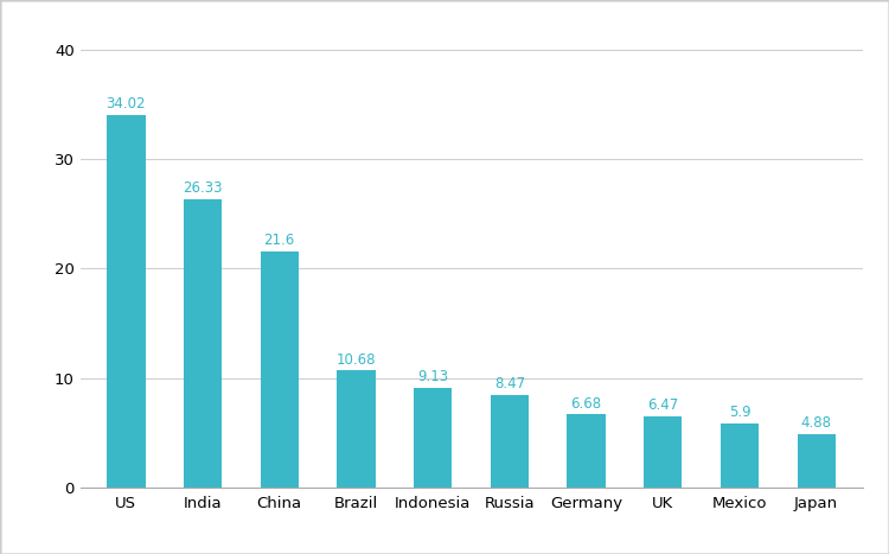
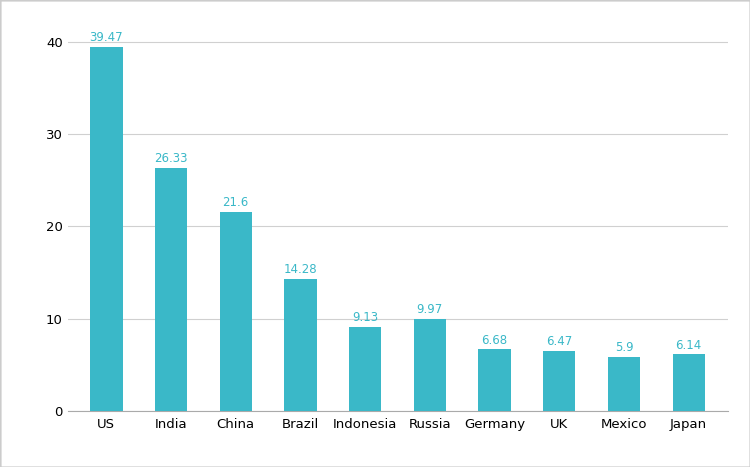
US: 34.02 -> 39.47
Brazil: 10.68 -> 14.28
Russia: 8.47 -> 9.97
Japan: 4.88 -> 6.14
